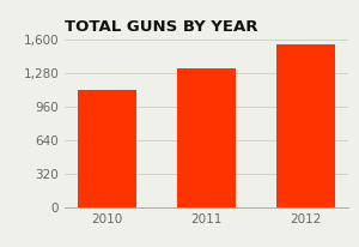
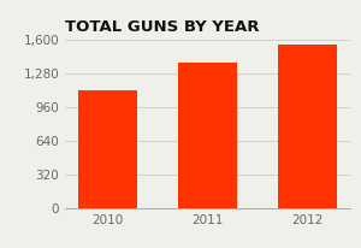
2011: 1,320 -> 1,380
